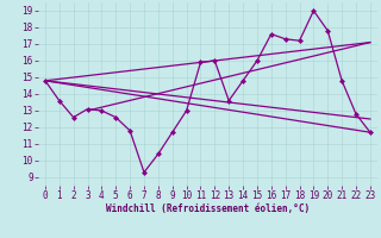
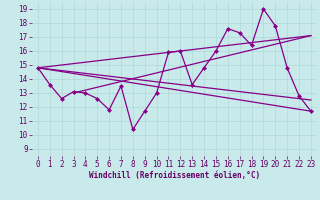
7: 9.3 -> 13.5
18: 17.2 -> 16.4
